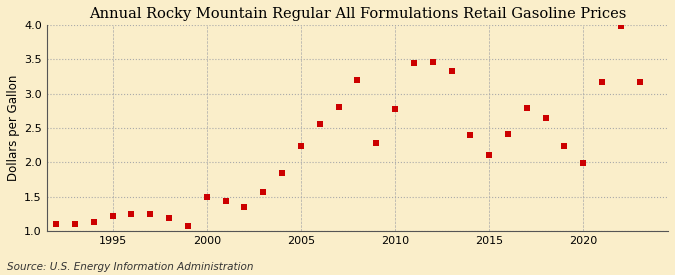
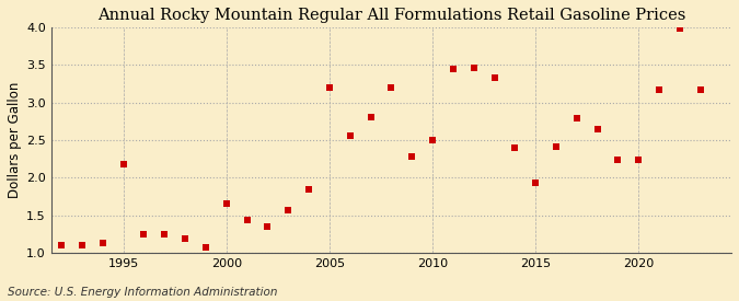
1995: 1.22 -> 2.18
2000: 1.50 -> 1.66
2005: 2.24 -> 3.20
2010: 2.77 -> 2.50
2015: 2.11 -> 1.94
2020: 1.99 -> 2.24
